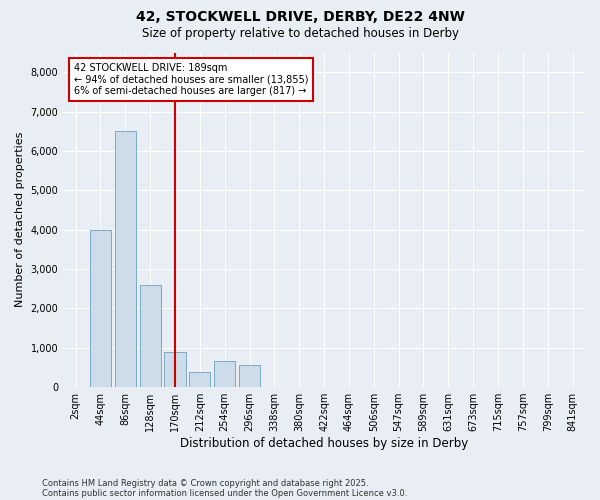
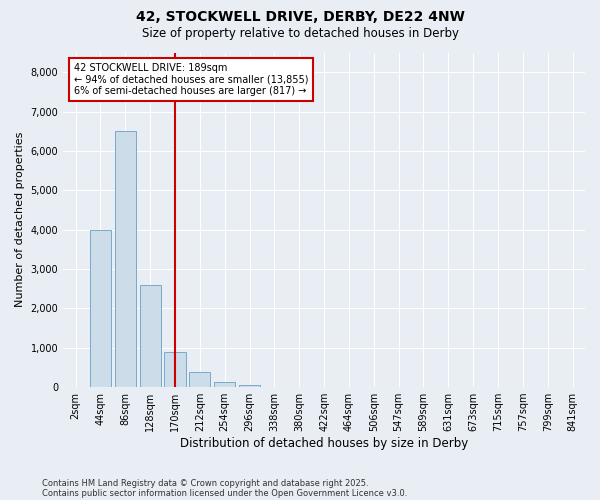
254sqm: 650 -> 140
296sqm: 550 -> 50
